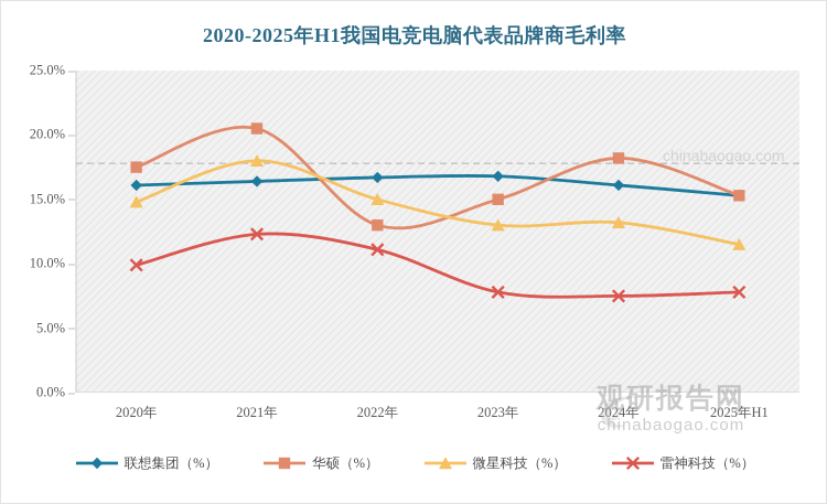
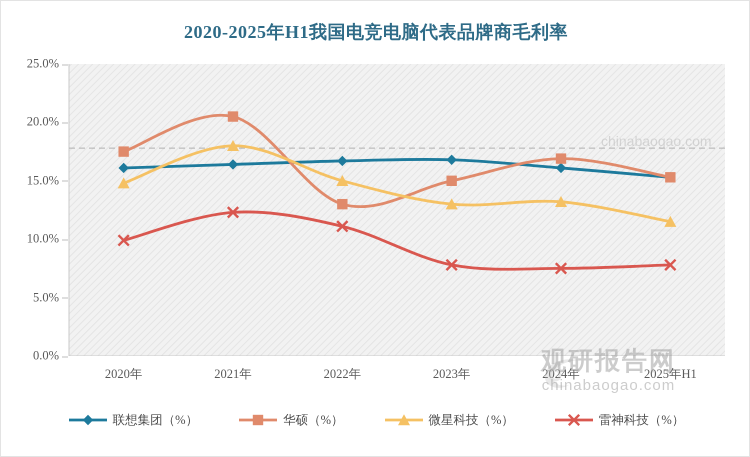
华硕（%）/2024年: 18.2% -> 16.9%
